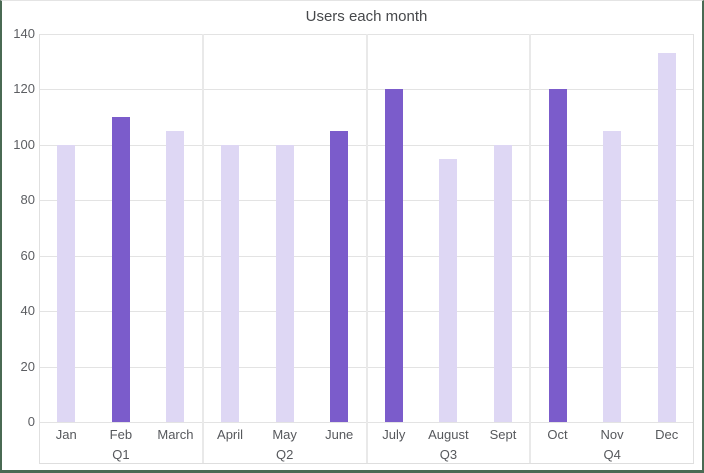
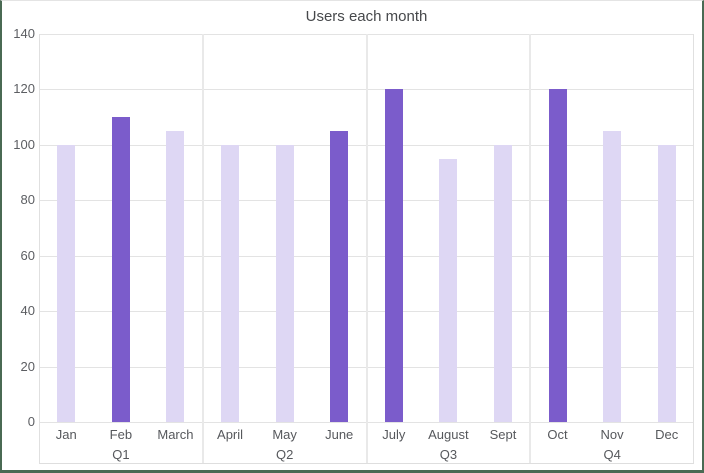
Dec: 133 -> 100
